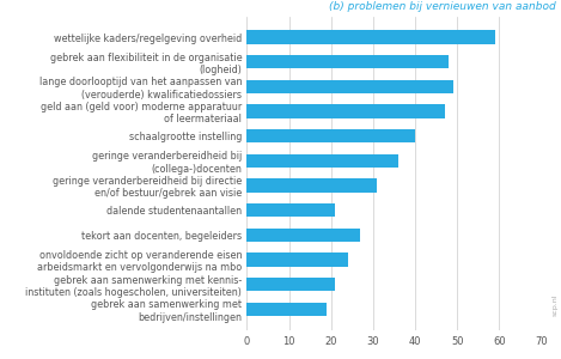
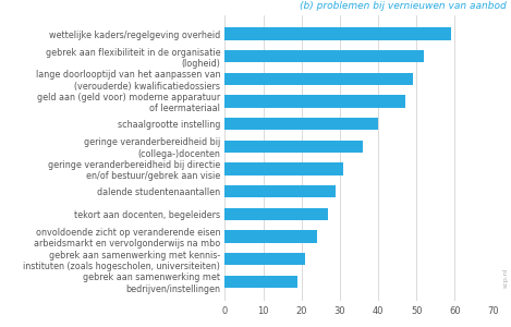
gebrek aan flexibiliteit in de organisatie (logheid): 48 -> 52
dalende studentenaantallen: 21 -> 29
